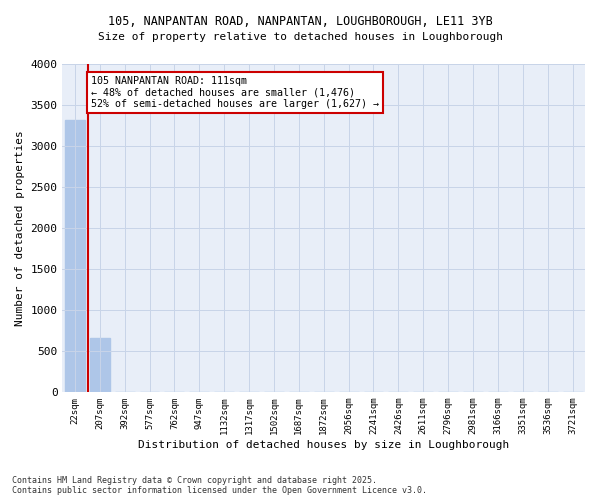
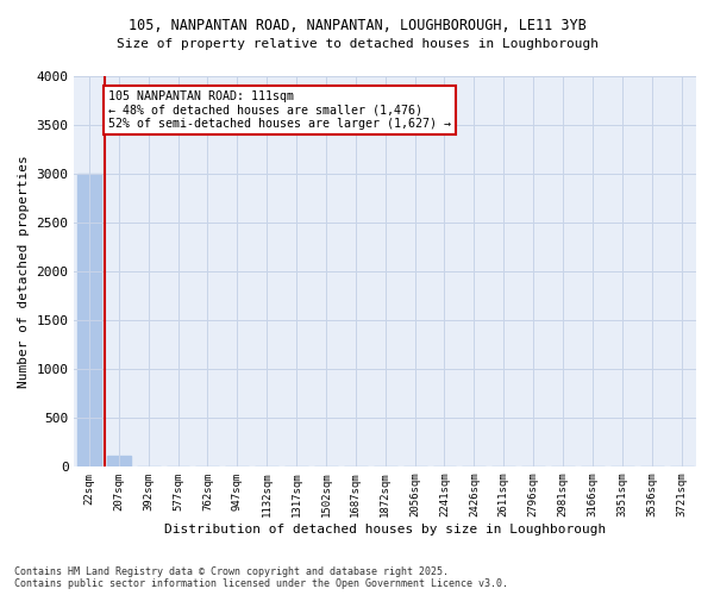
22sqm: 3320 -> 3000
207sqm: 660 -> 110
